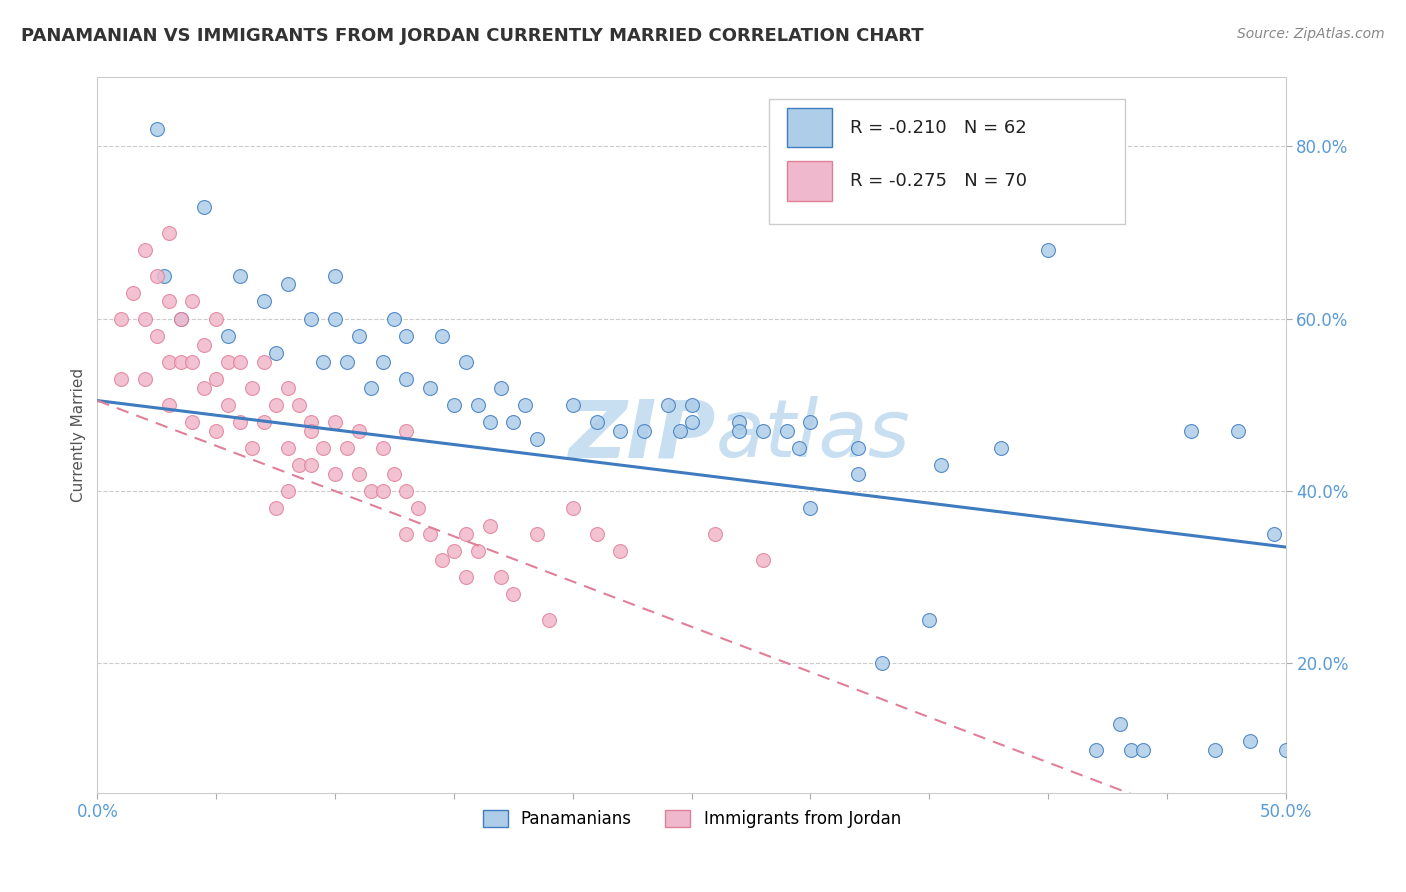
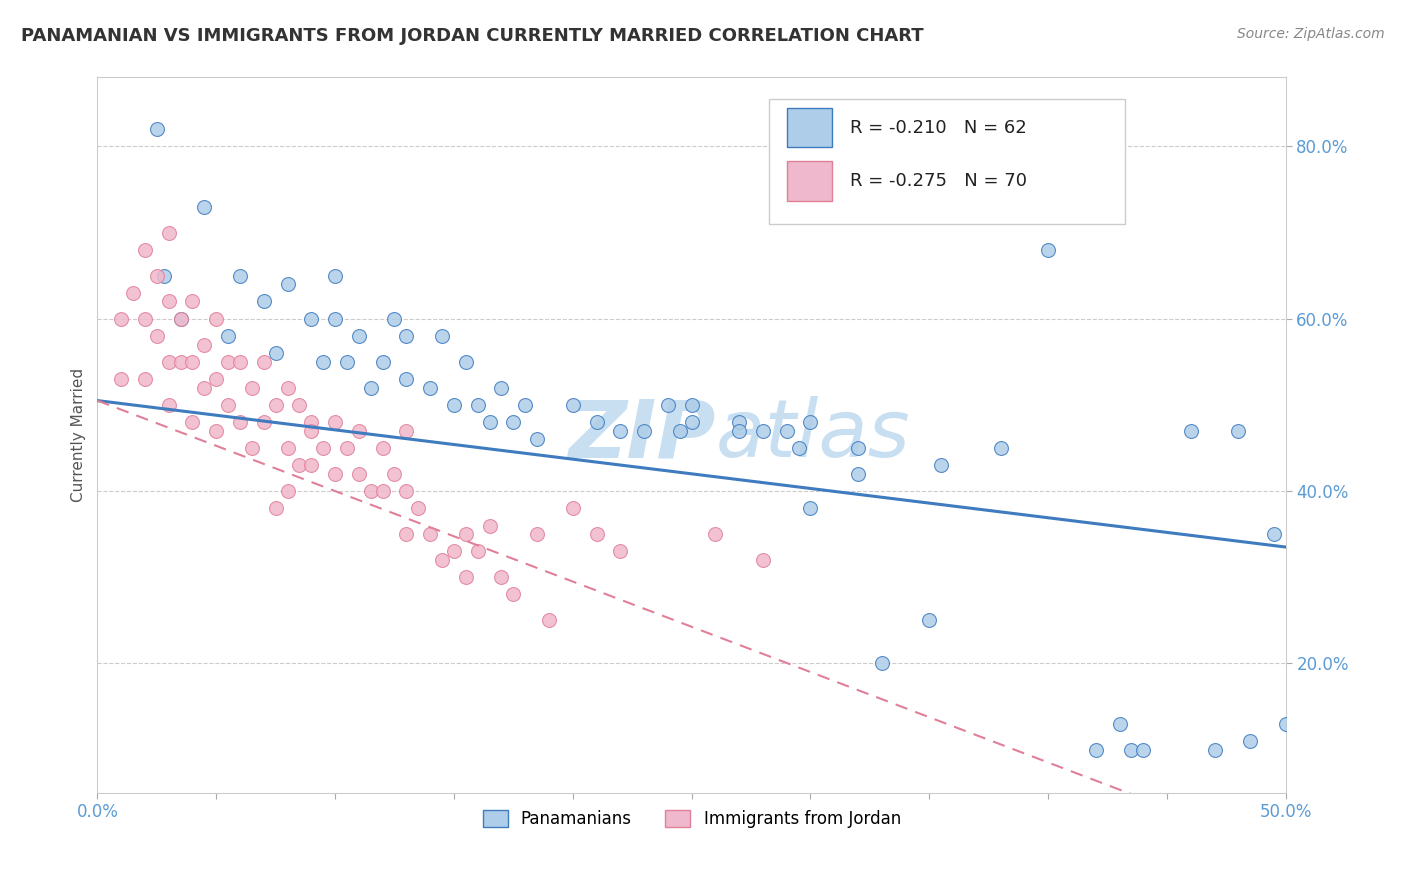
Panamanians/50.0%: 10% -> 13%
